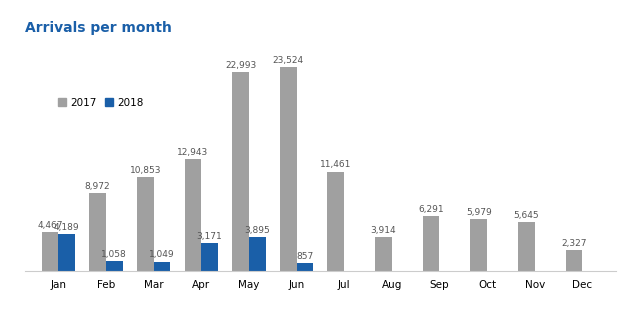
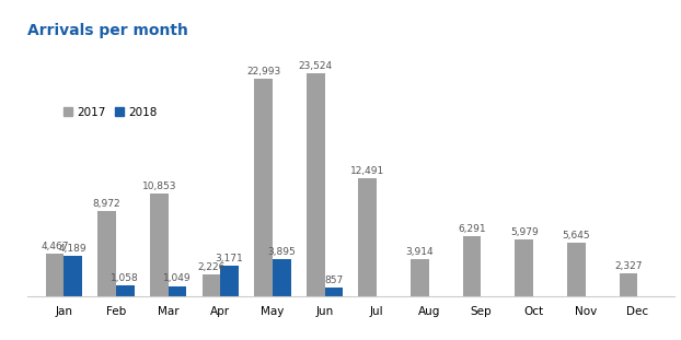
2017/Apr: 12,943 -> 2,226
2017/Jul: 11,461 -> 12,491
